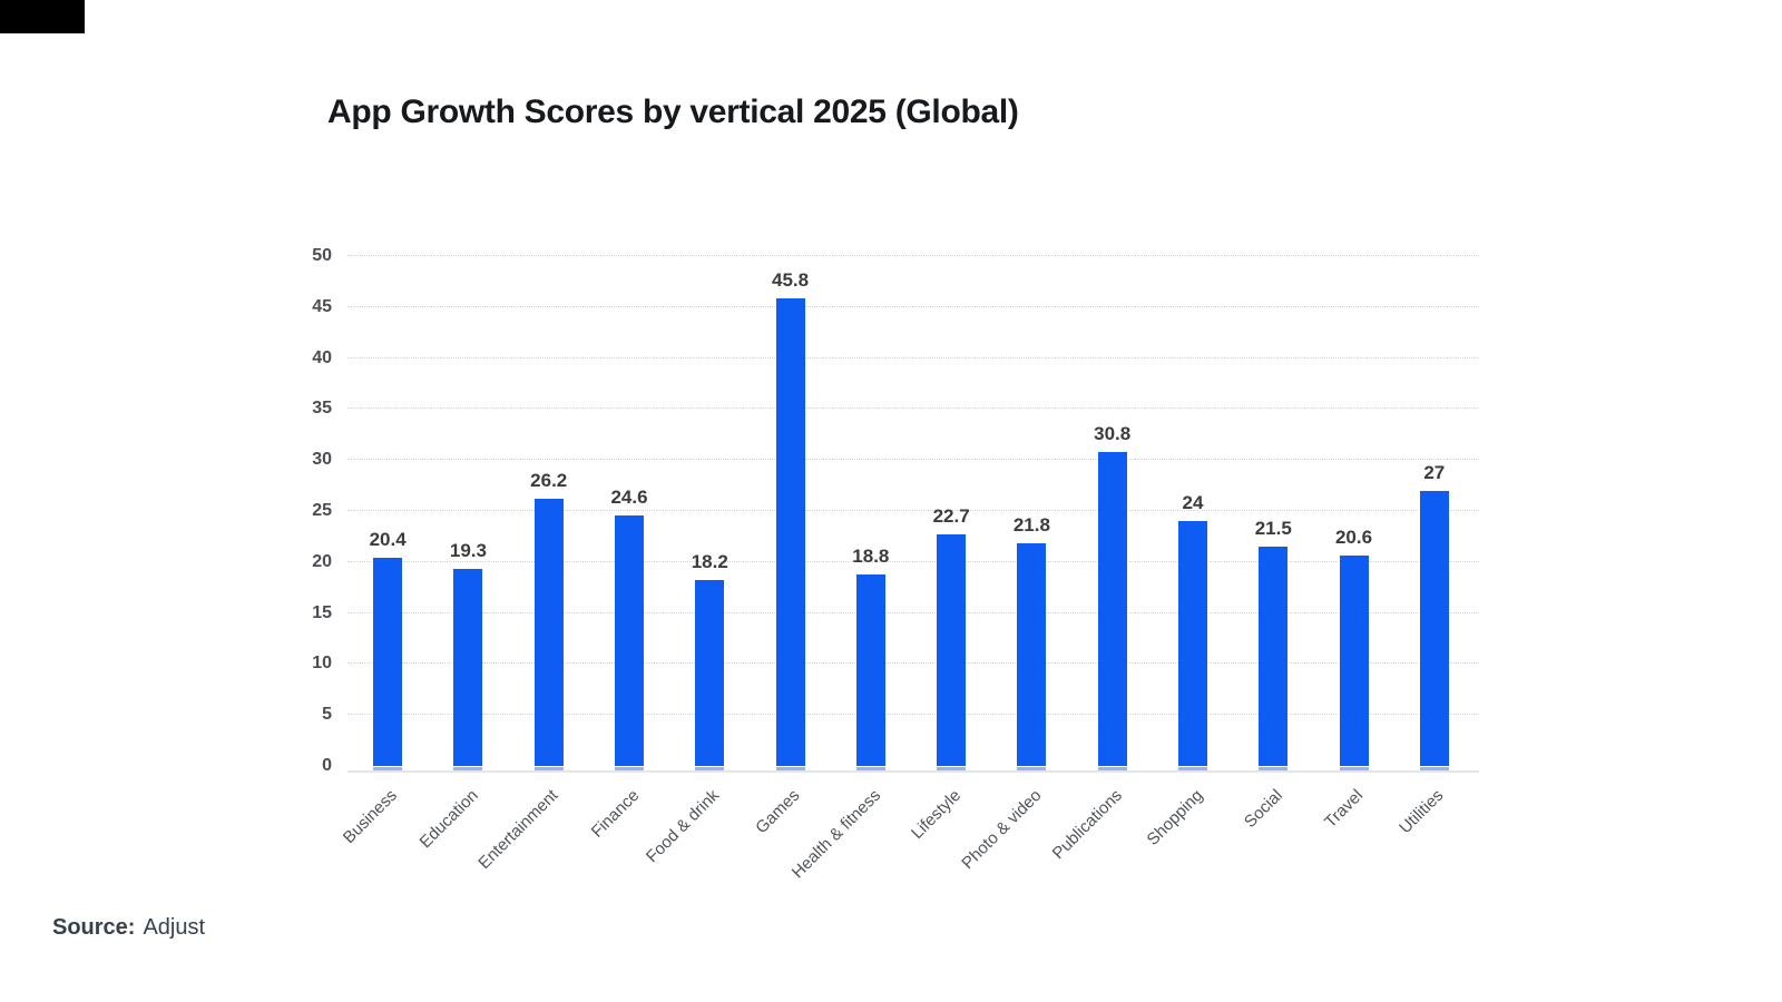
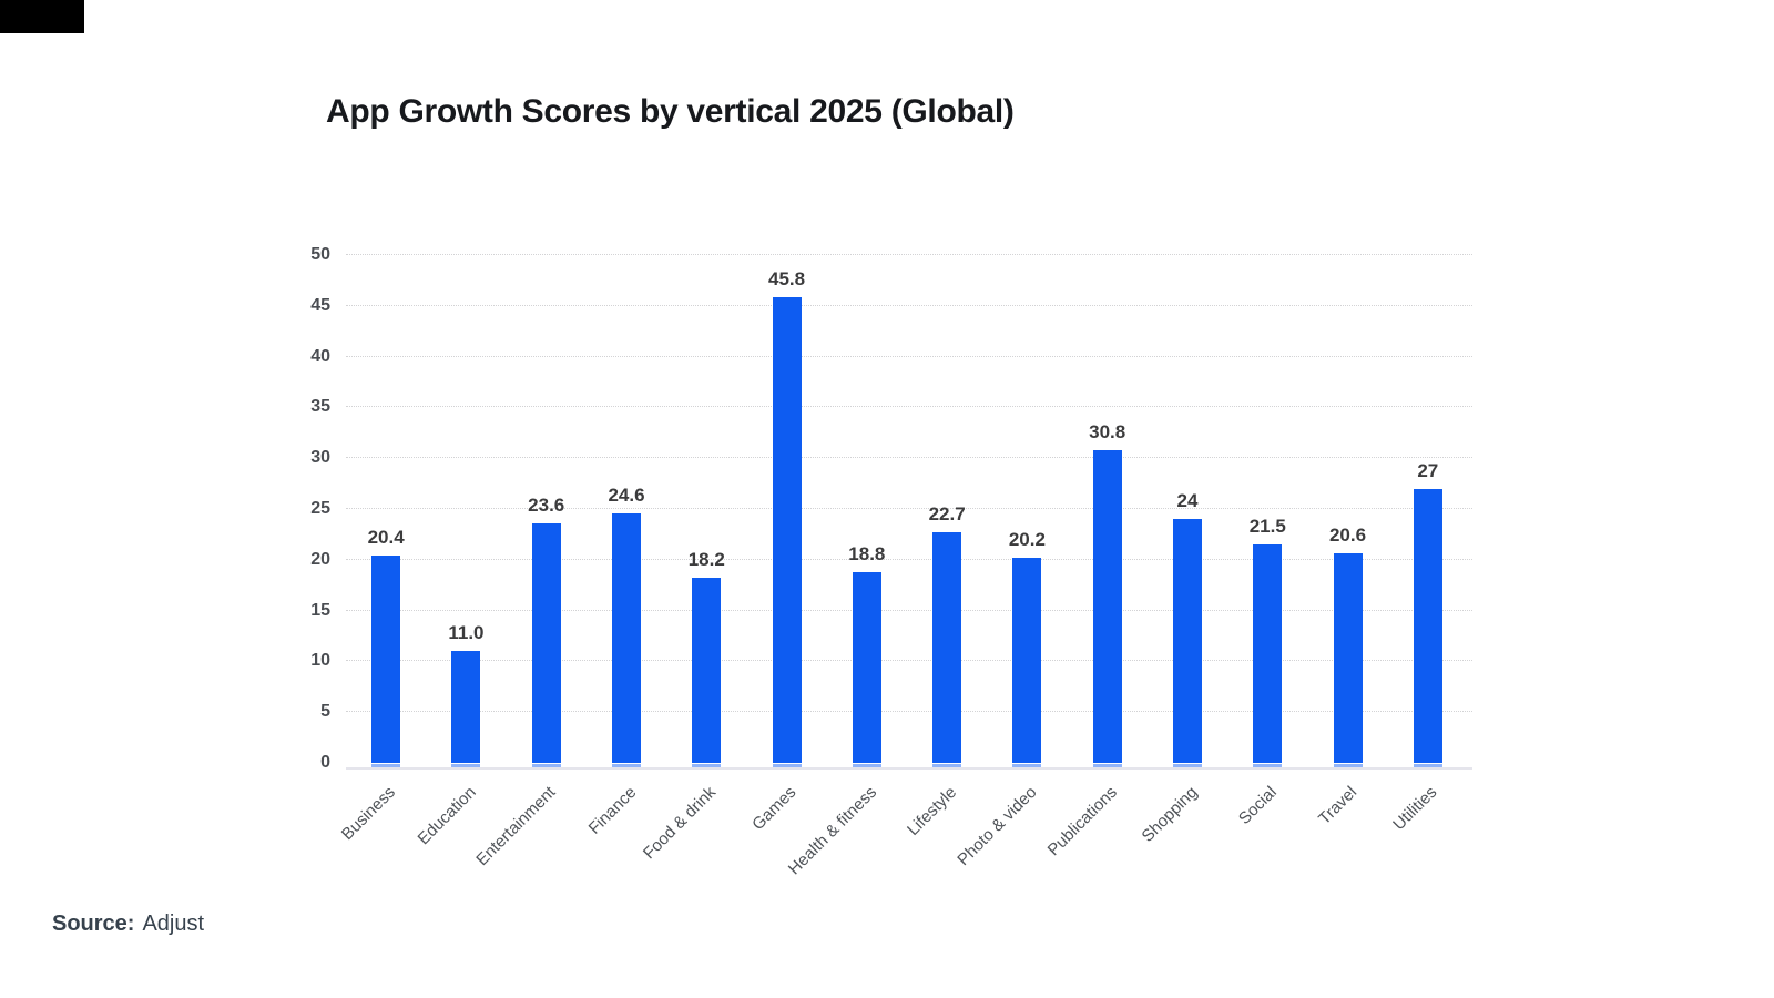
Education: 19.3 -> 11.0
Entertainment: 26.2 -> 23.6
Photo & video: 21.8 -> 20.2
